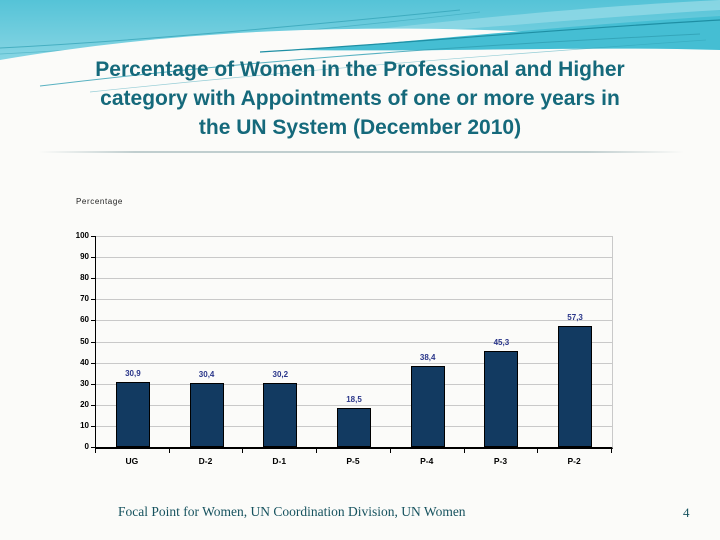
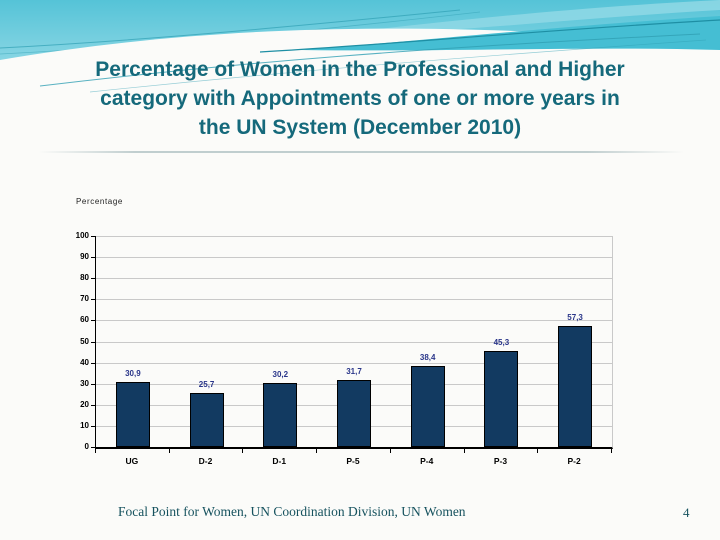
D-2: 30,4 -> 25,7
P-5: 18,5 -> 31,7
